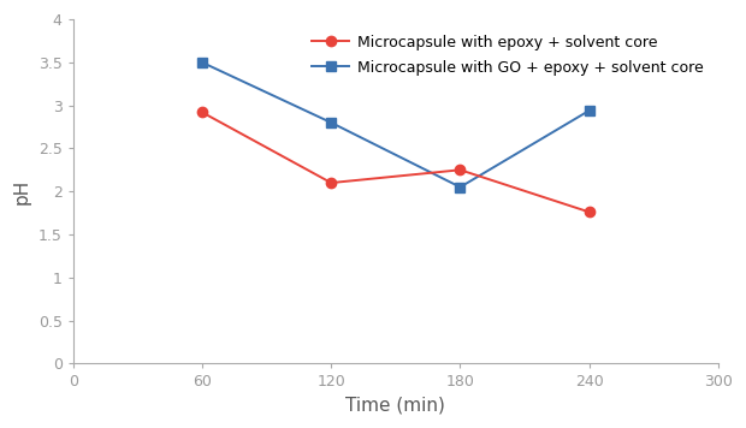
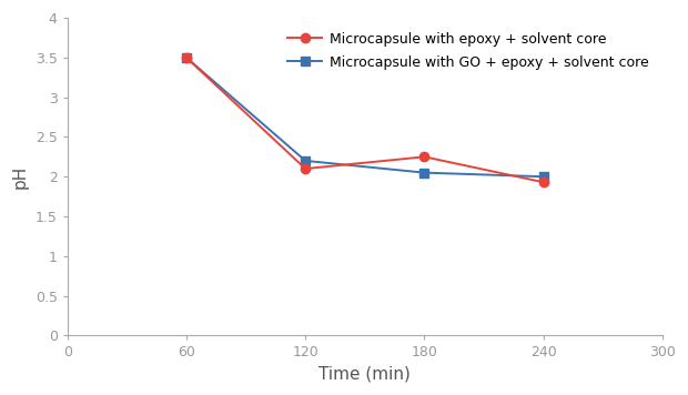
Microcapsule with epoxy + solvent core/60: 2.92 -> 3.50
Microcapsule with GO + epoxy + solvent core/120: 2.80 -> 2.20
Microcapsule with epoxy + solvent core/240: 1.76 -> 1.93
Microcapsule with GO + epoxy + solvent core/240: 2.94 -> 2.00
